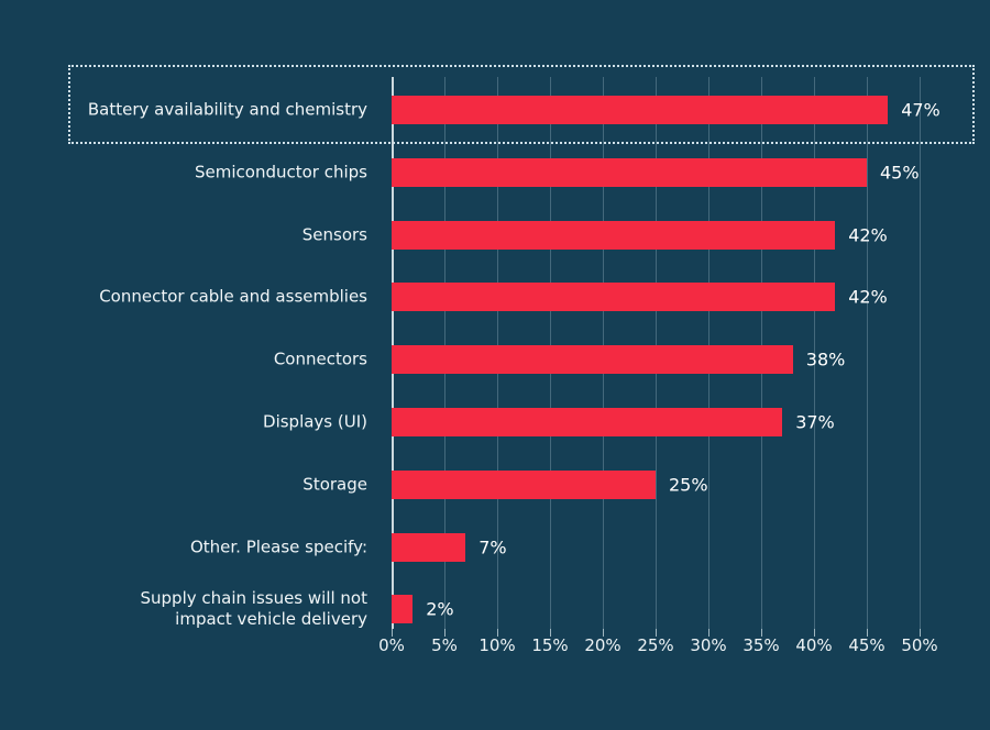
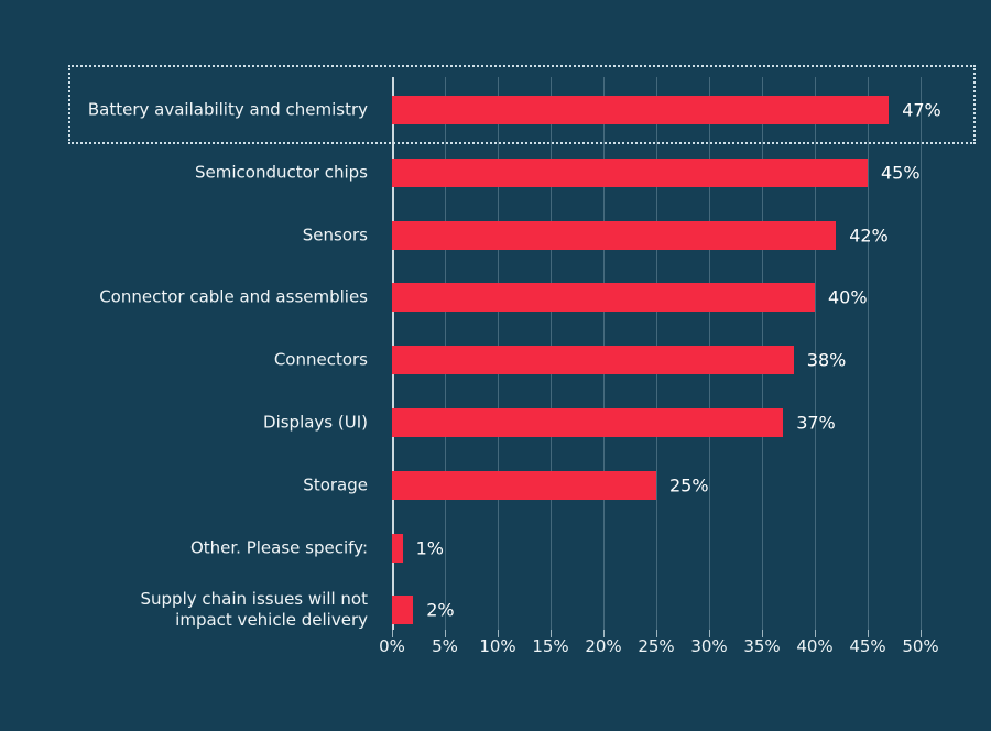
Connector cable and assemblies: 42% -> 40%
Other. Please specify:: 7% -> 1%
